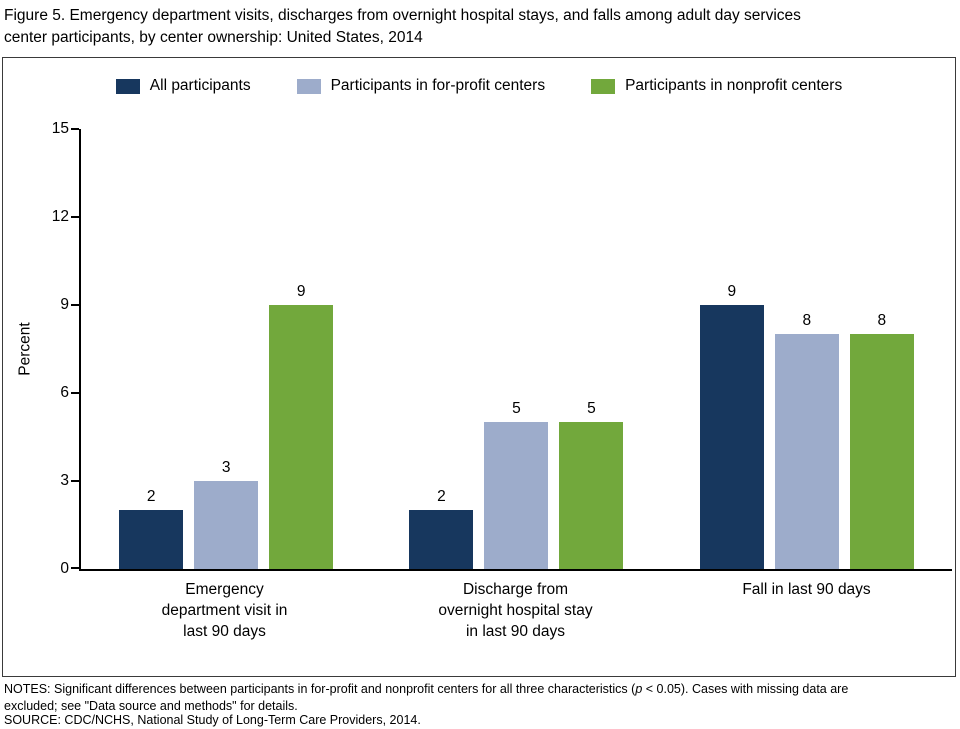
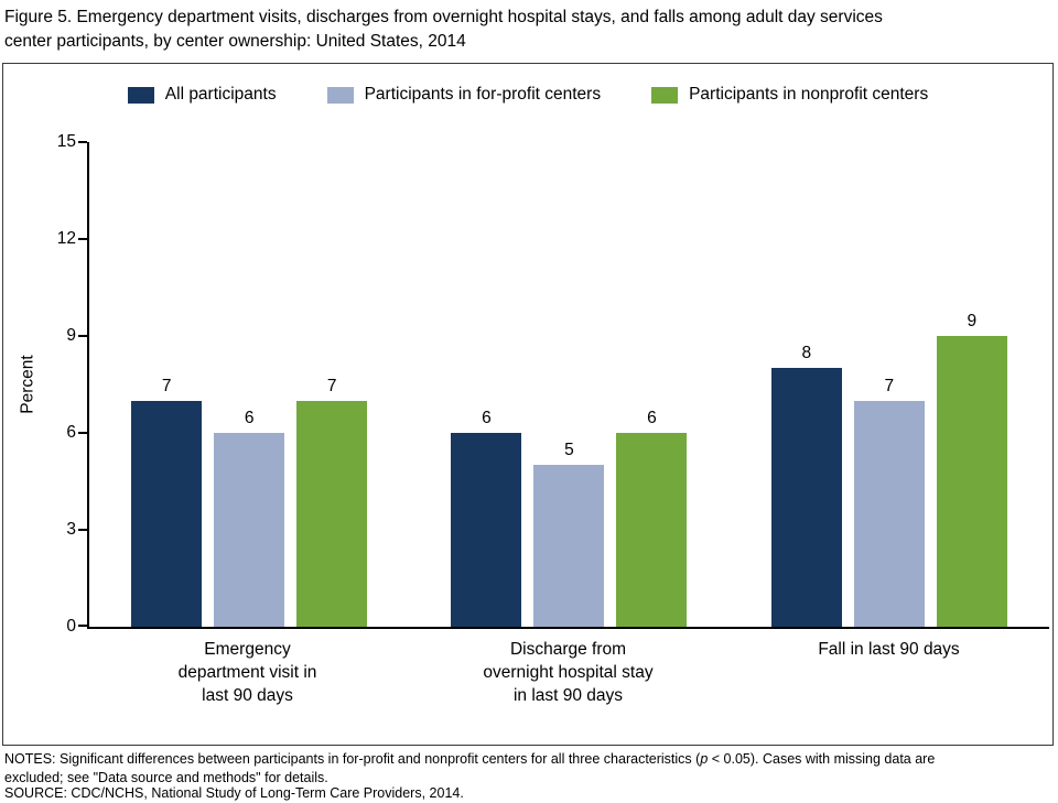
All participants/Emergency department visit in last 90 days: 2 -> 7
Participants in for-profit centers/Emergency department visit in last 90 days: 3 -> 6
Participants in nonprofit centers/Emergency department visit in last 90 days: 9 -> 7
All participants/Discharge from overnight hospital stay in last 90 days: 2 -> 6
Participants in nonprofit centers/Discharge from overnight hospital stay in last 90 days: 5 -> 6
All participants/Fall in last 90 days: 9 -> 8
Participants in for-profit centers/Fall in last 90 days: 8 -> 7
Participants in nonprofit centers/Fall in last 90 days: 8 -> 9
